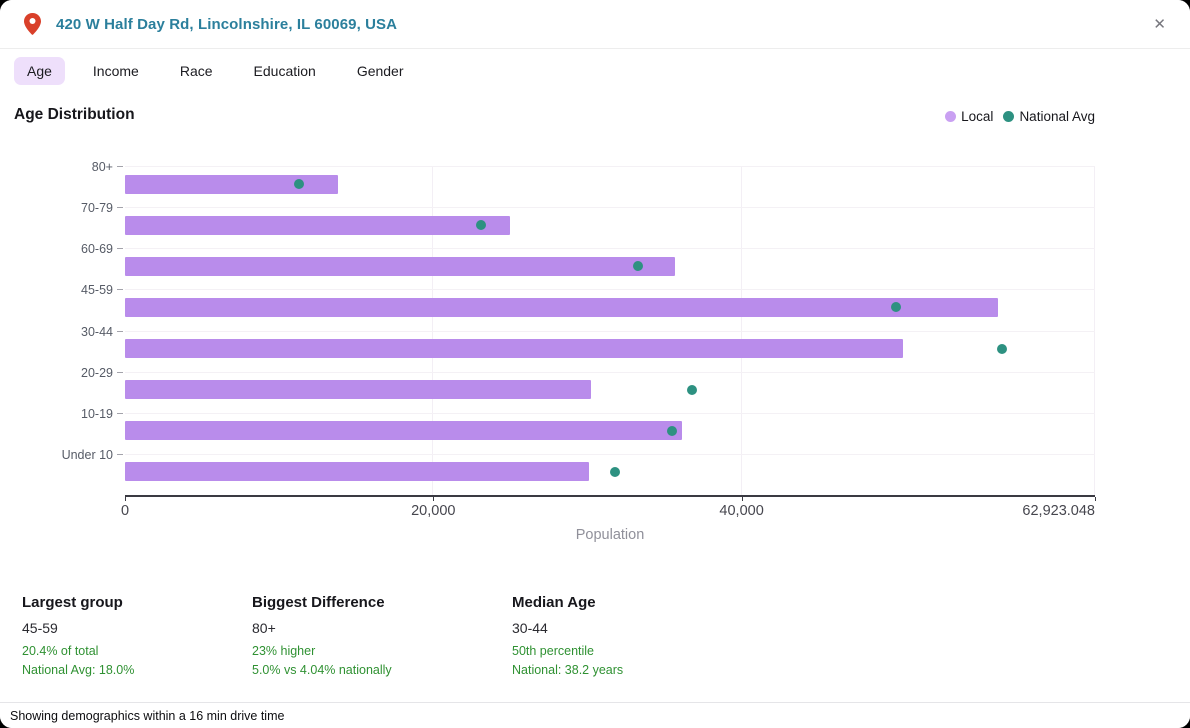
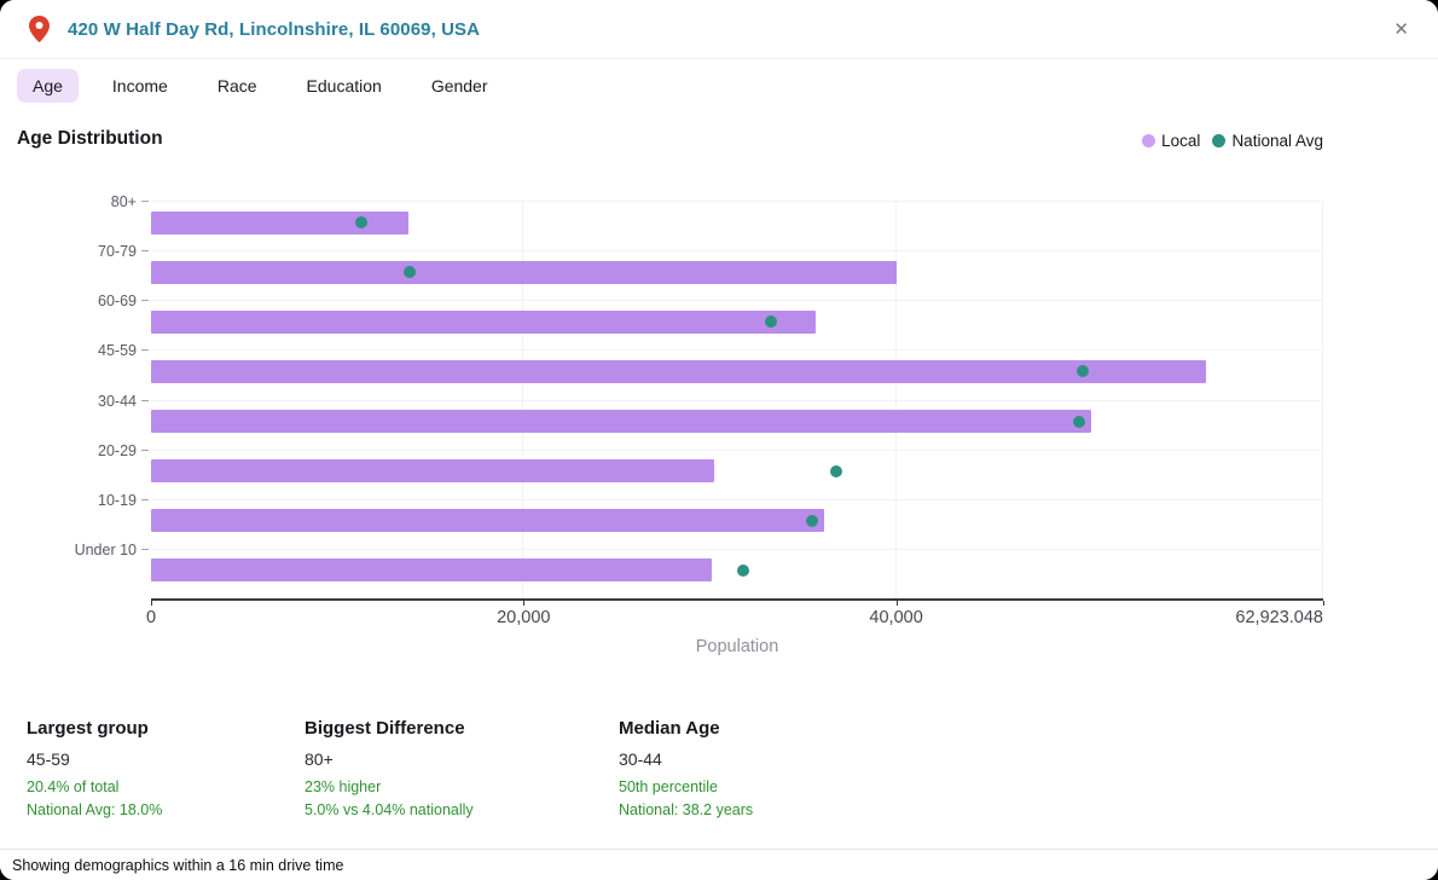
Local/70-79: 25000 -> 40000
National Avg/70-79: 23100 -> 13900
National Avg/30-44: 56900 -> 49800
